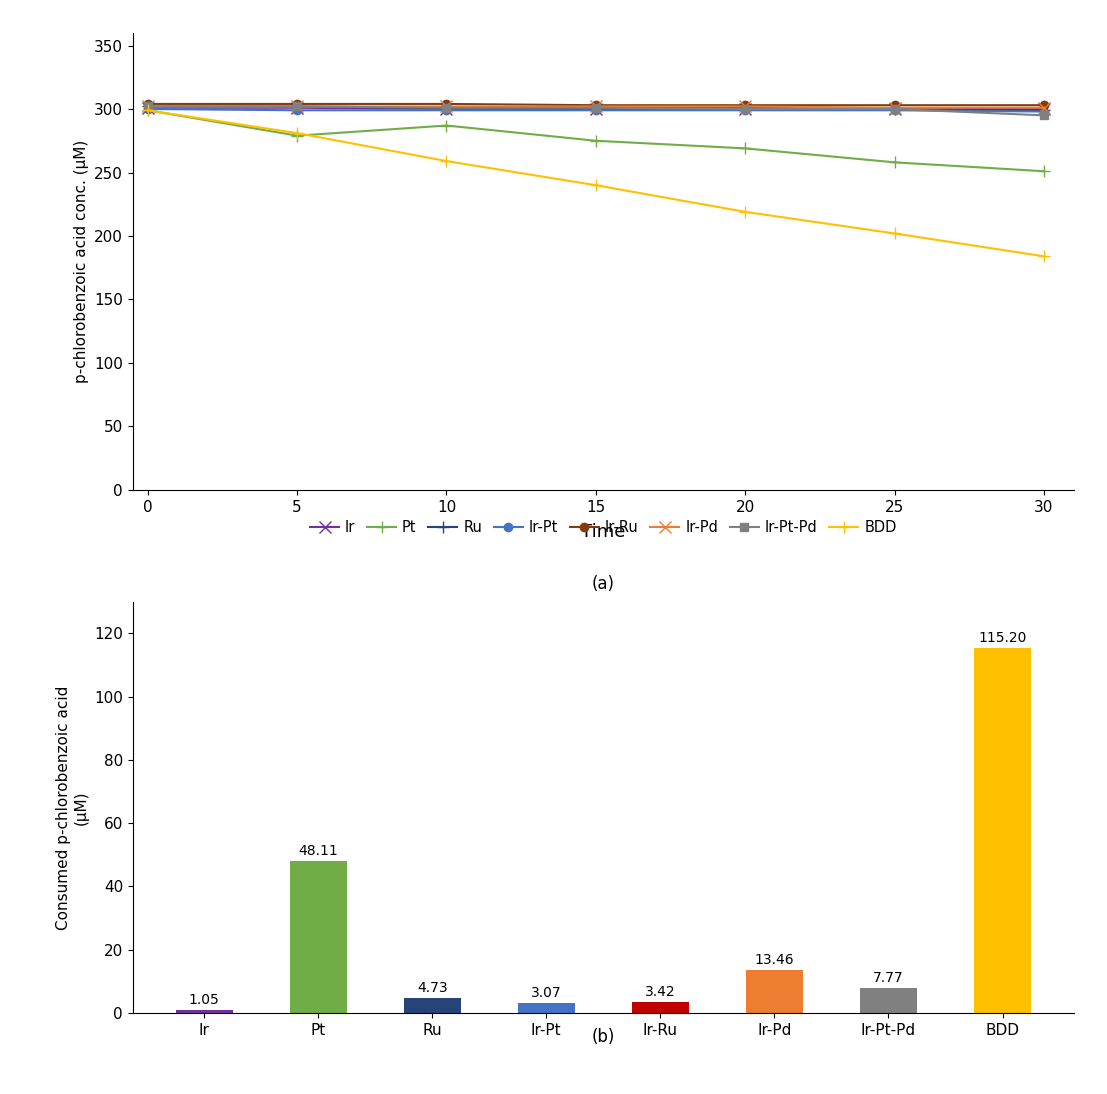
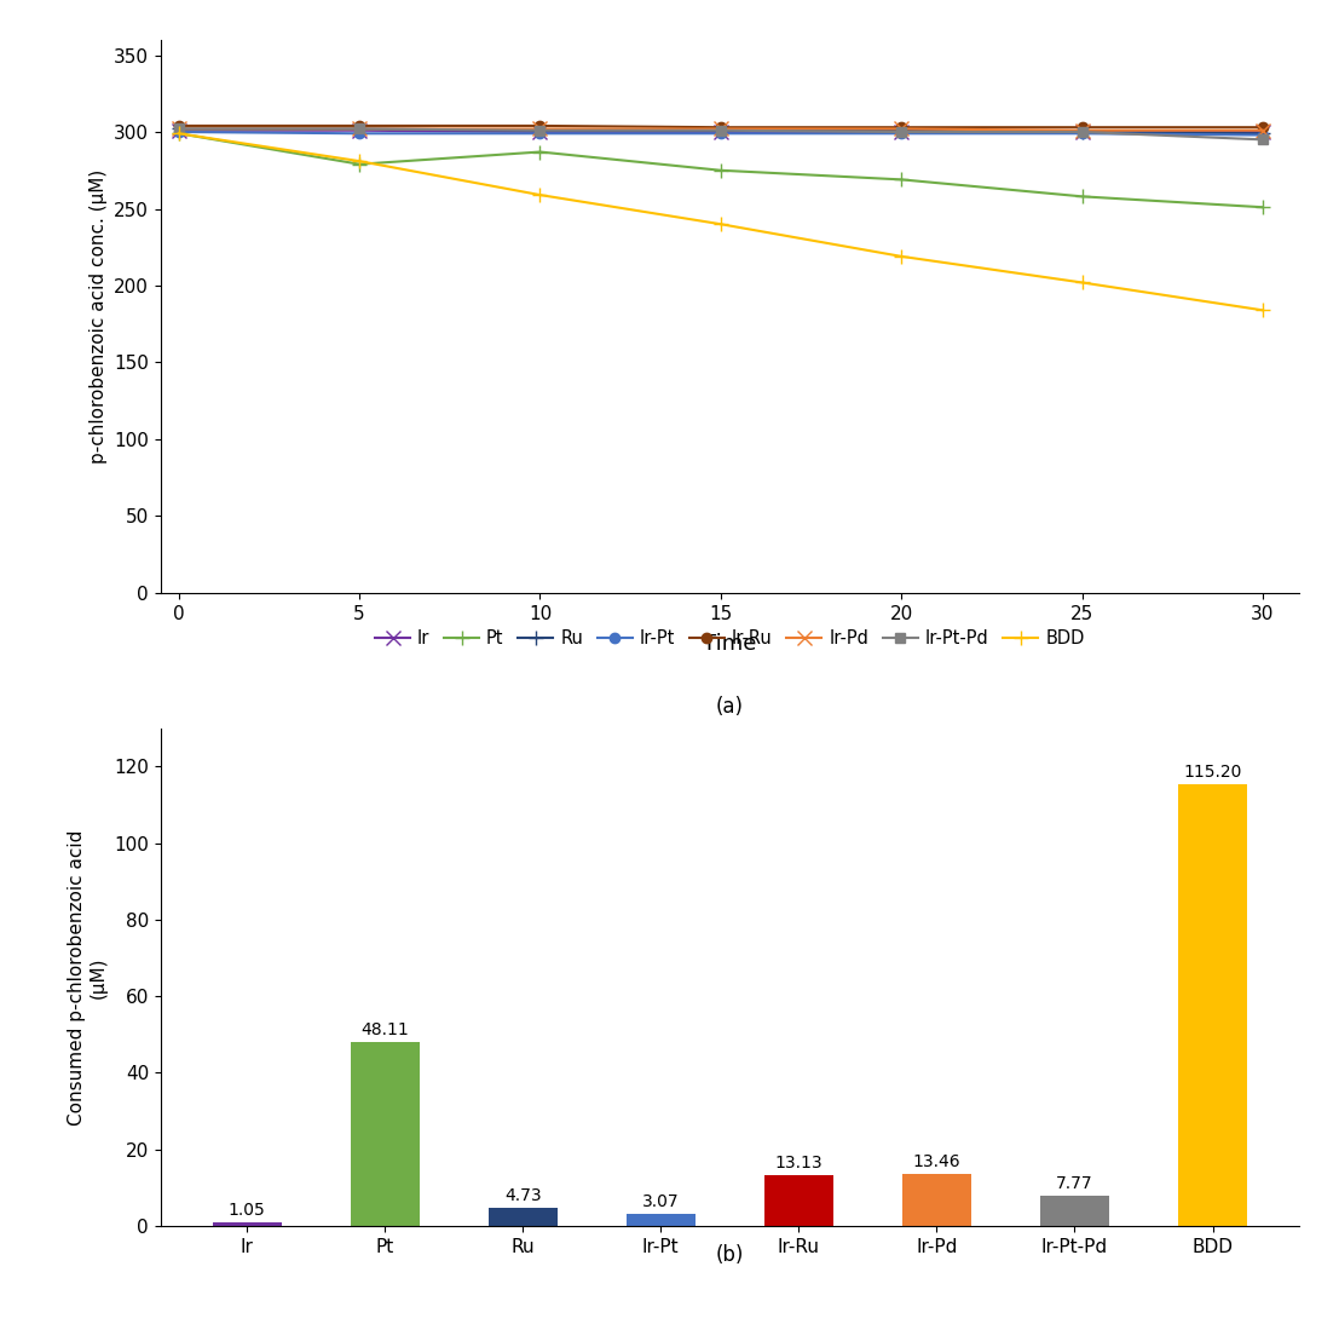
Ir-Ru: 3.42 -> 13.13
